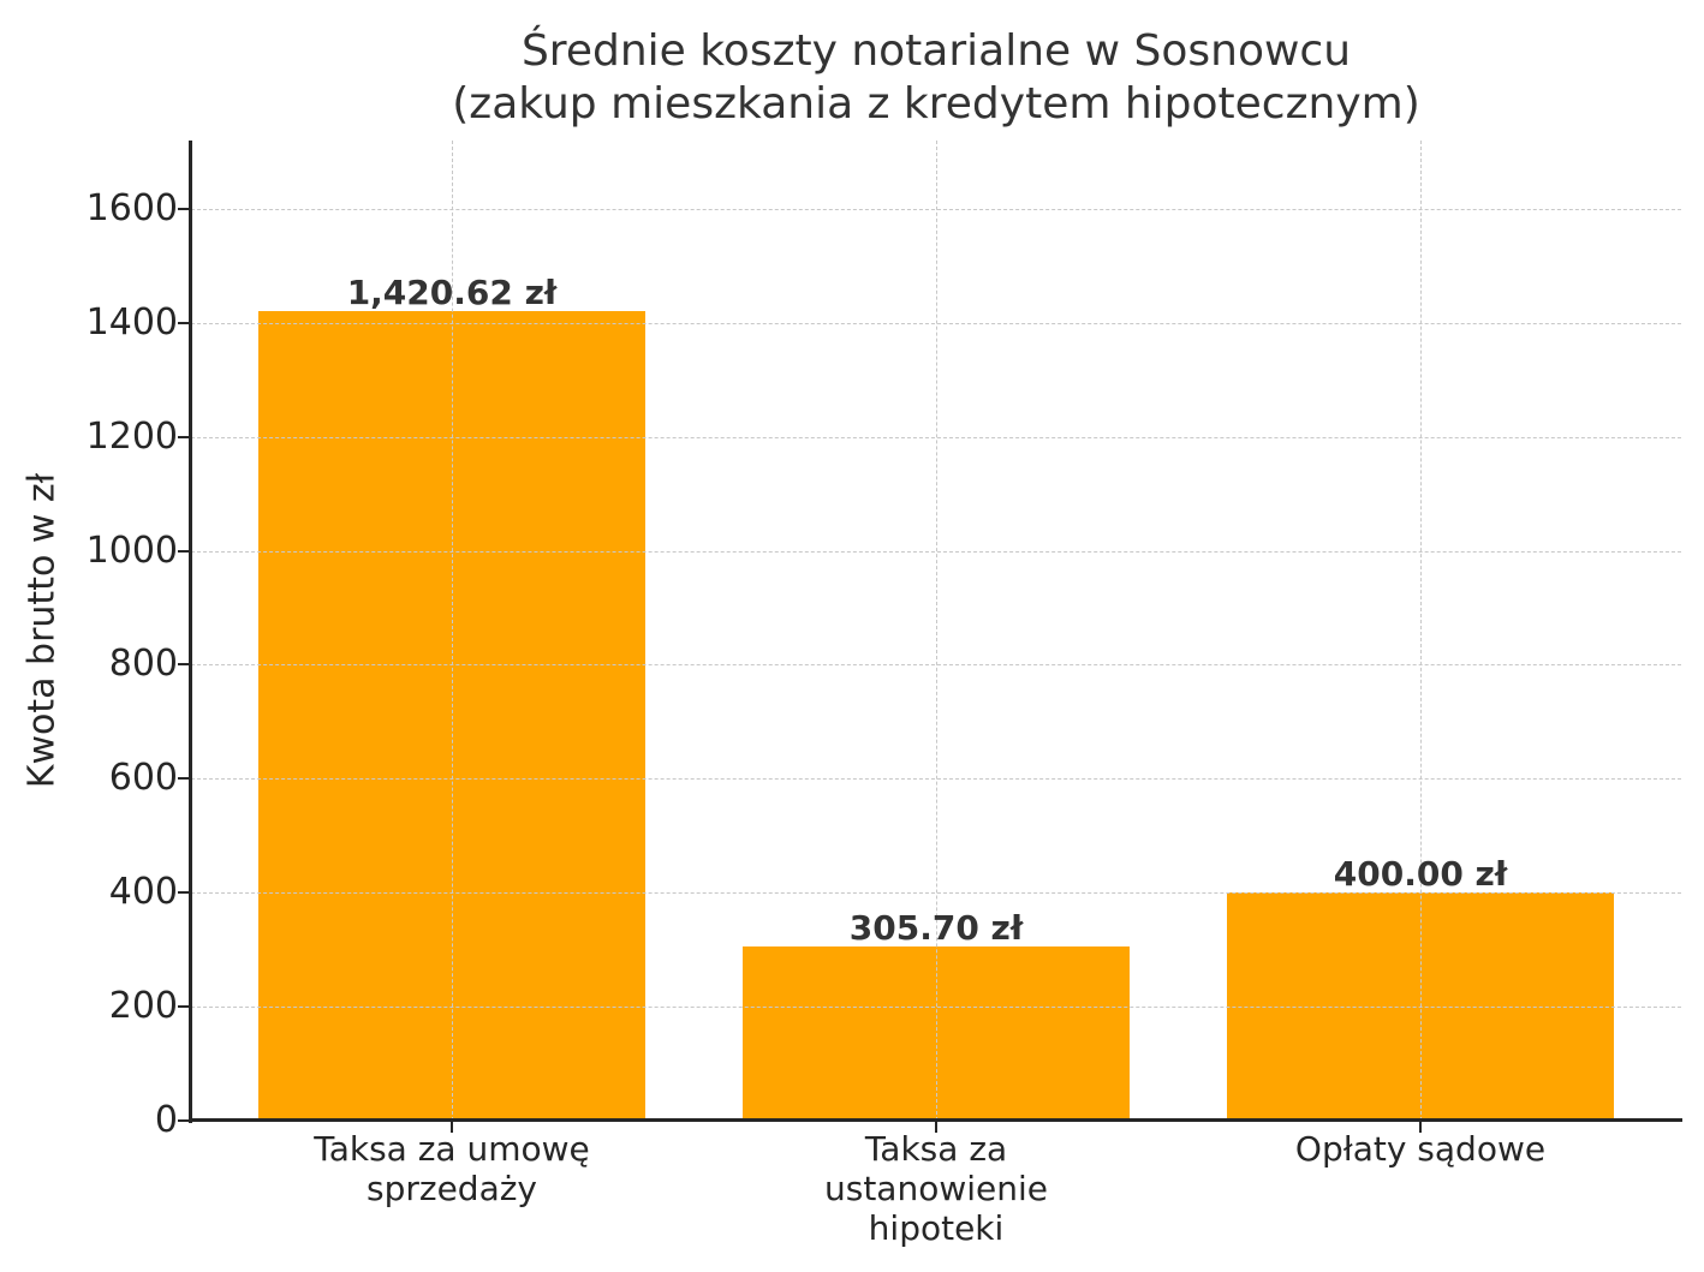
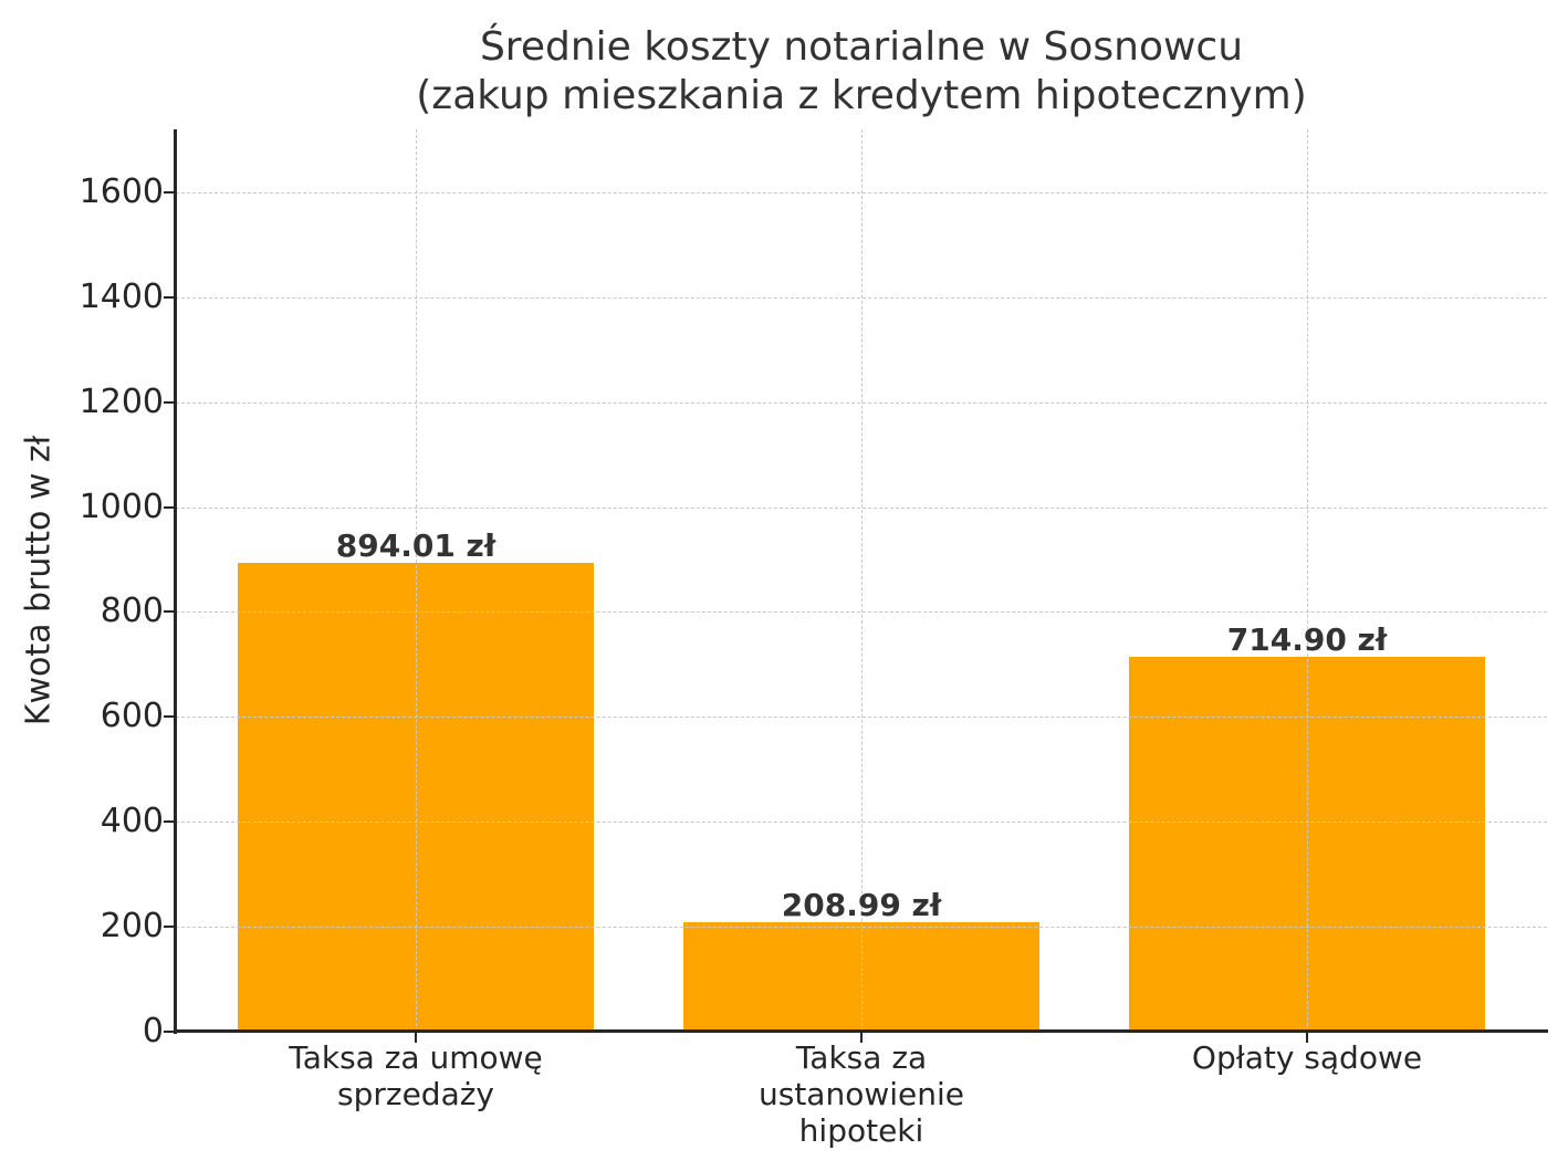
Taksa za umowę sprzedaży: 1,420.62 -> 894.01
Taksa za ustanowienie hipoteki: 305.70 -> 208.99
Opłaty sądowe: 400.00 -> 714.90
